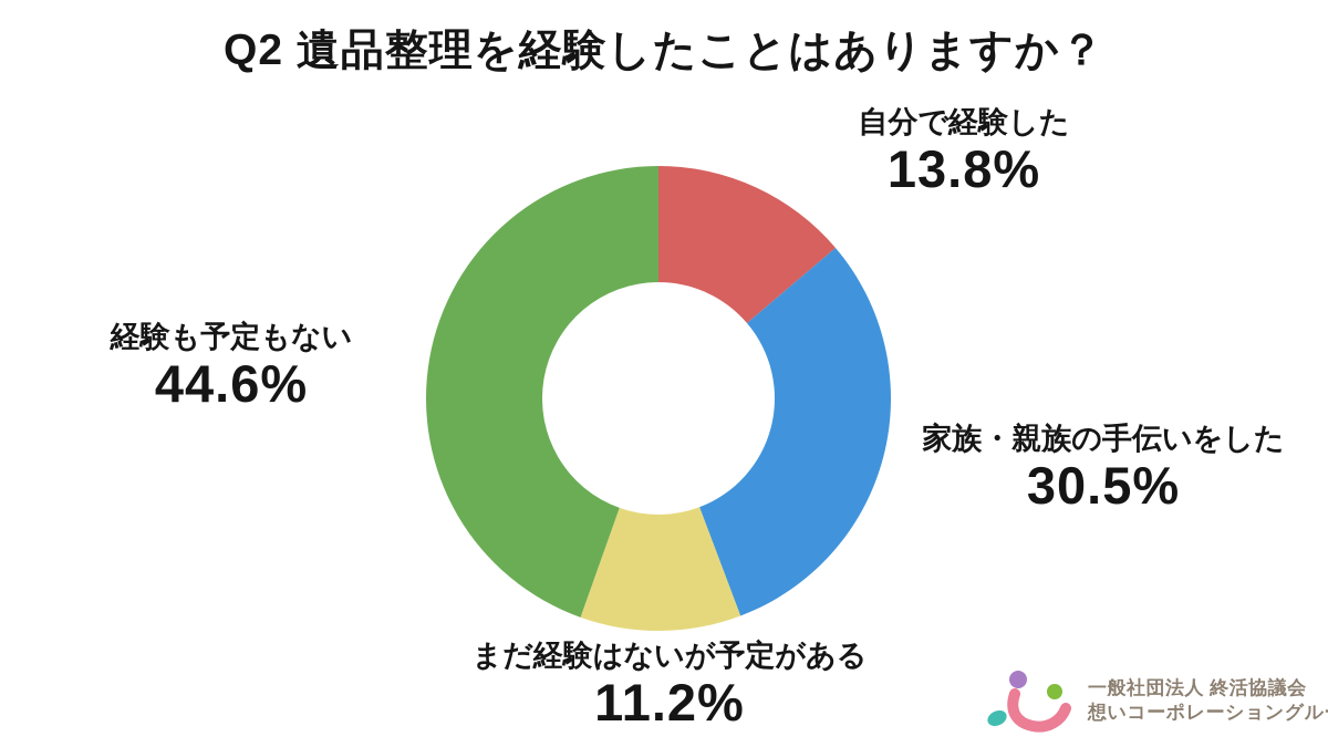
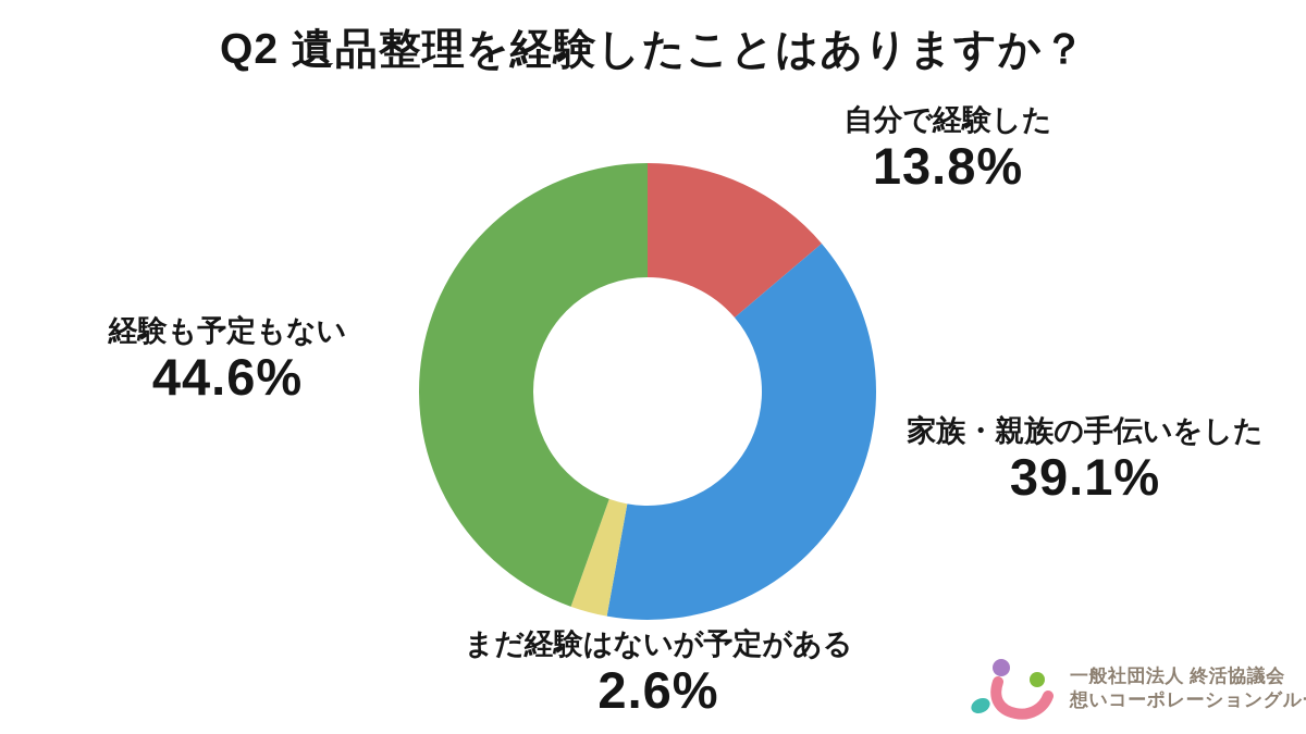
家族・親族の手伝いをした: 30.5% -> 39.1%
まだ経験はないが予定がある: 11.2% -> 2.6%
